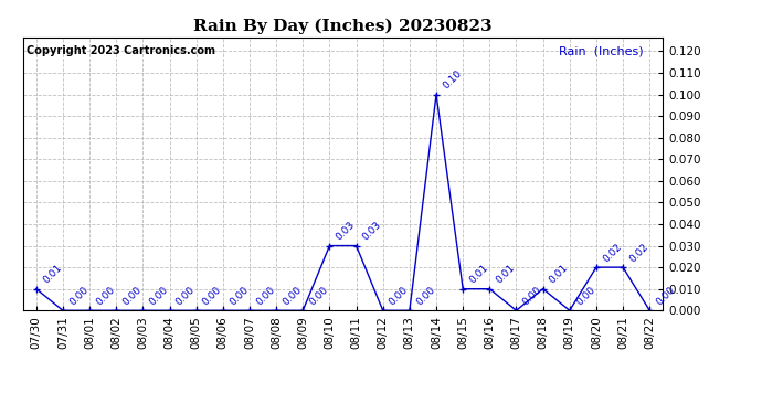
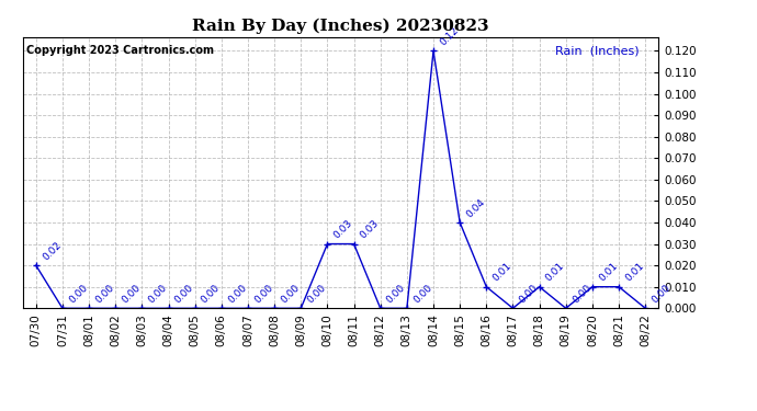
07/30: 0.01 -> 0.02
08/14: 0.10 -> 0.12
08/15: 0.01 -> 0.04
08/20: 0.02 -> 0.01
08/21: 0.02 -> 0.01
